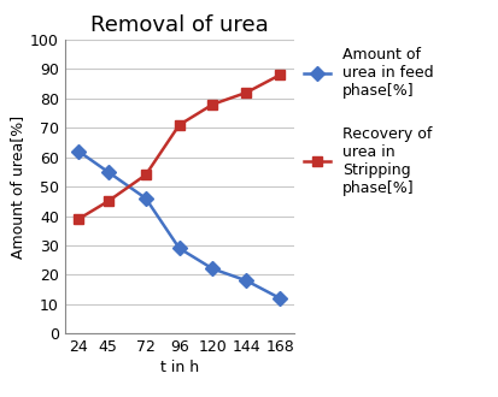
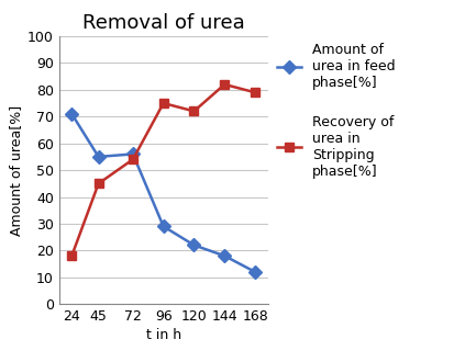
Amount of urea in feed phase[%]/24: 62 -> 71
Recovery of urea in Stripping phase[%]/24: 39 -> 18
Amount of urea in feed phase[%]/72: 46 -> 56
Recovery of urea in Stripping phase[%]/96: 71 -> 75
Recovery of urea in Stripping phase[%]/120: 78 -> 72
Recovery of urea in Stripping phase[%]/168: 88 -> 79
